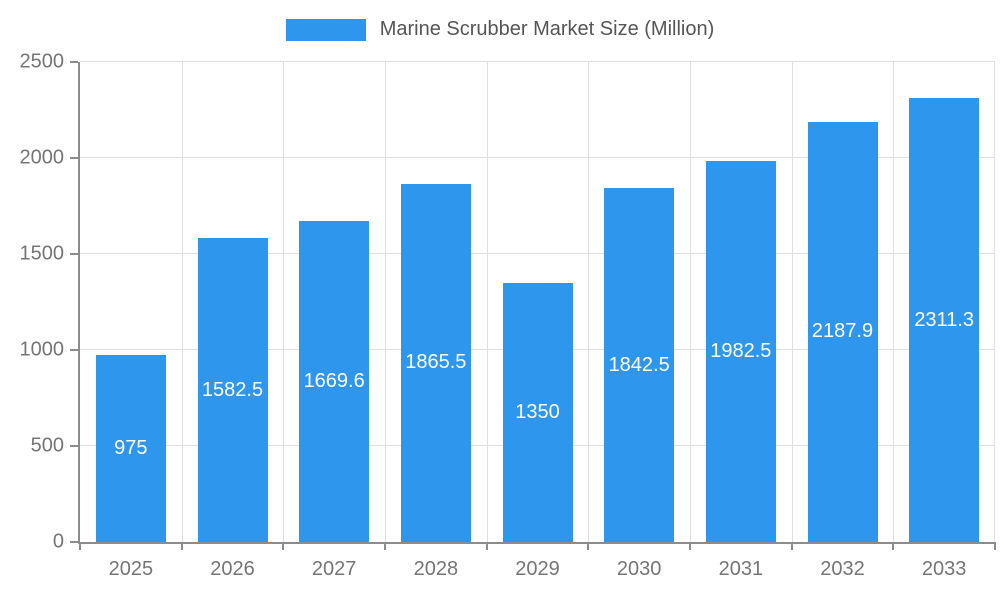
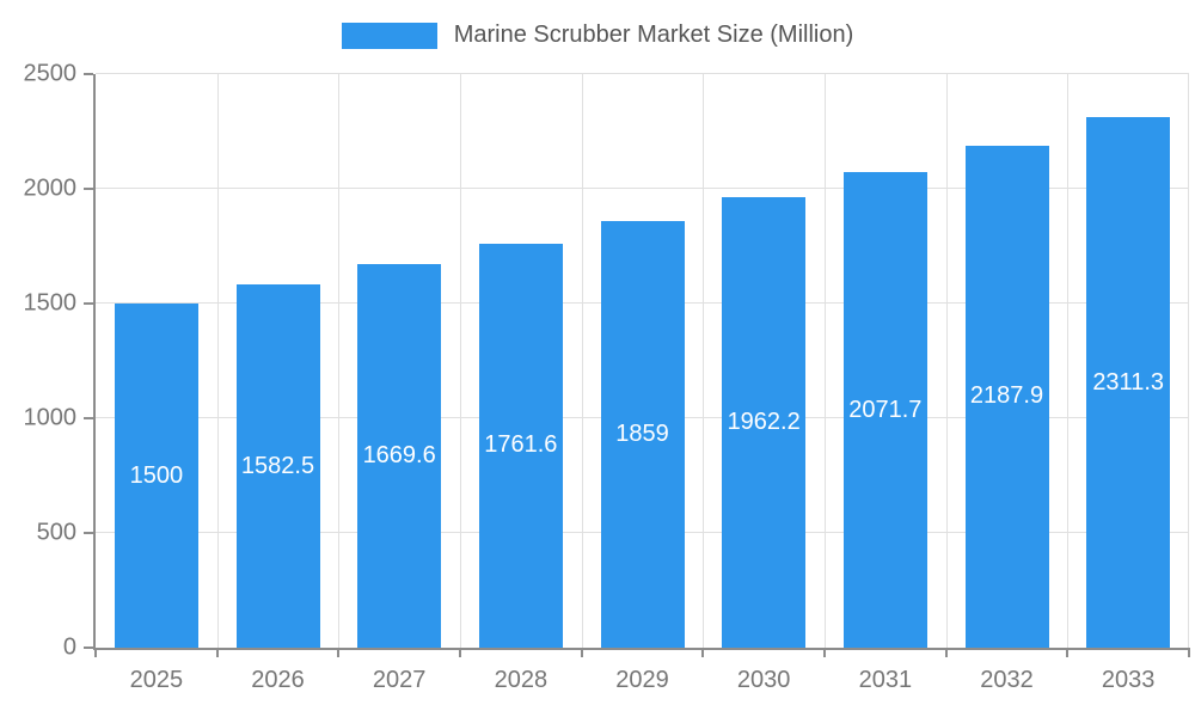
2025: 975 -> 1500
2028: 1865.5 -> 1761.6
2029: 1350 -> 1859
2030: 1842.5 -> 1962.2
2031: 1982.5 -> 2071.7
